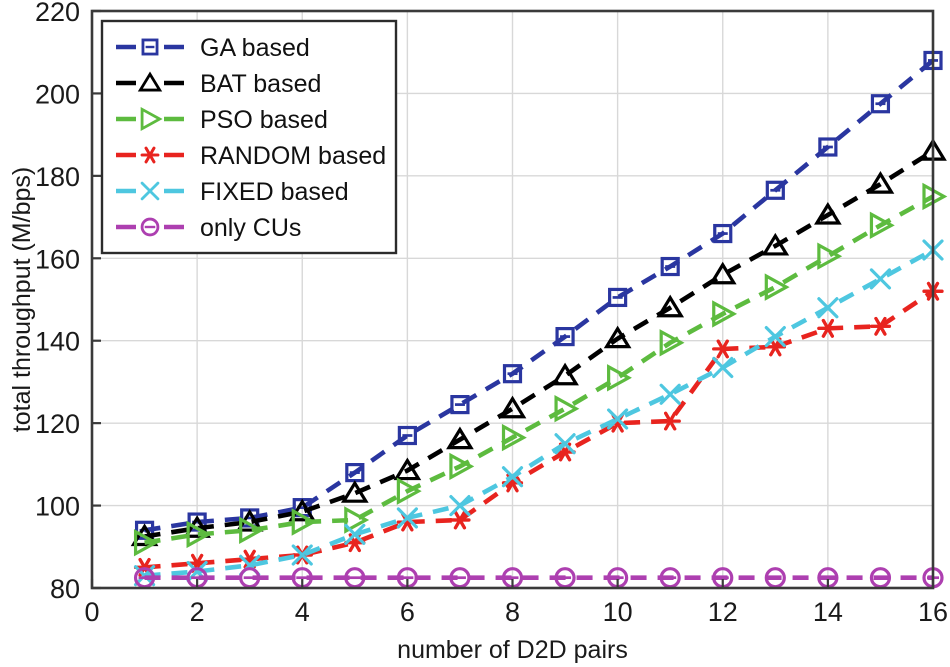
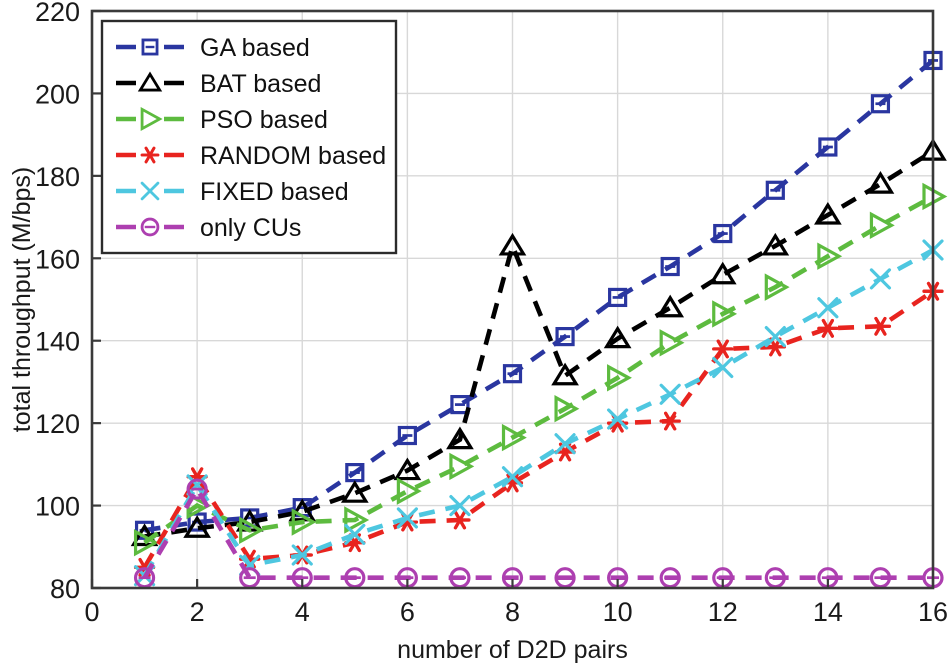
PSO based/2: 93 -> 100
RANDOM based/2: 86 -> 107
FIXED based/2: 84 -> 105
only CUs/2: 82 -> 104
BAT based/8: 124 -> 163
